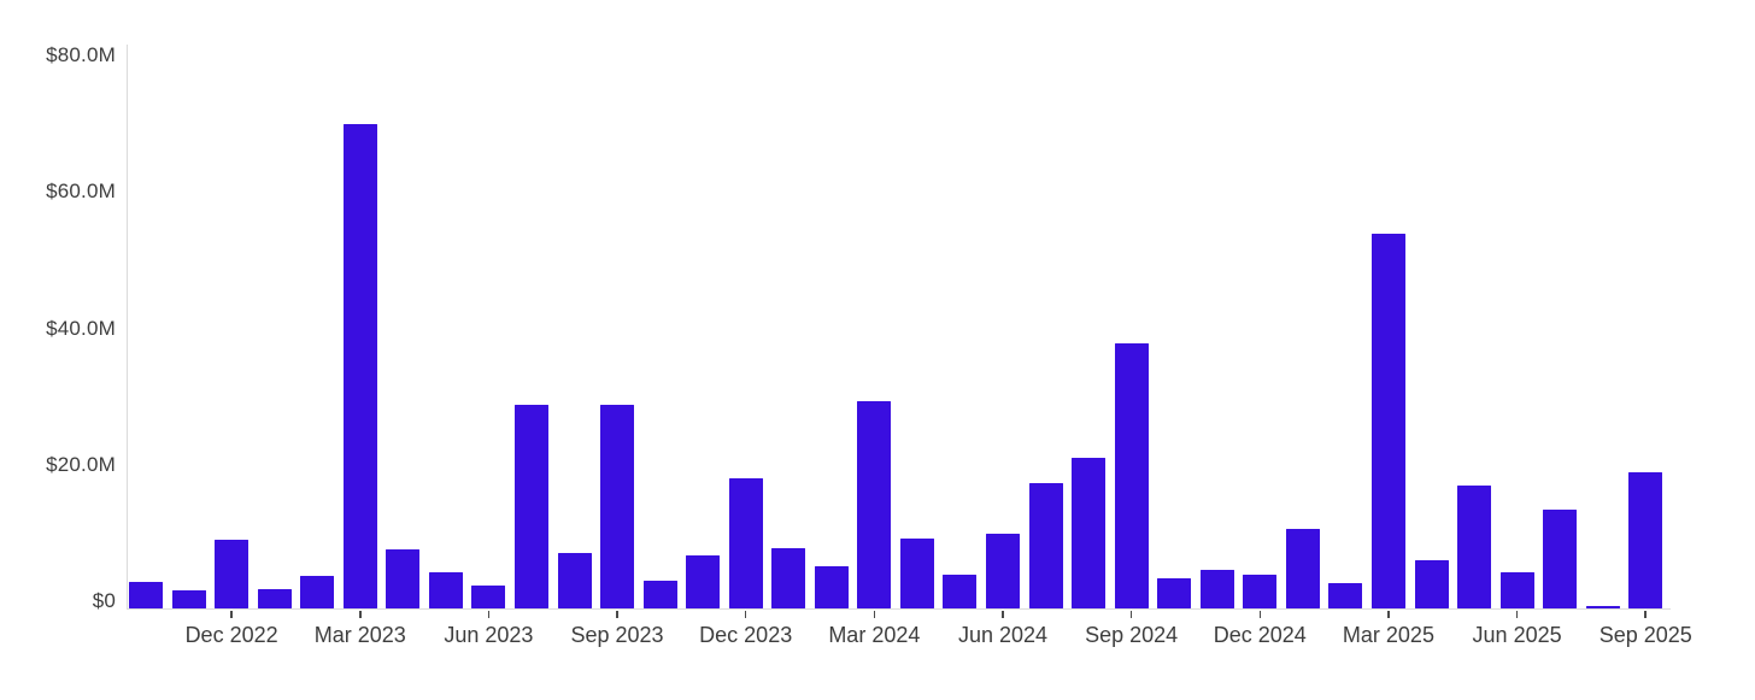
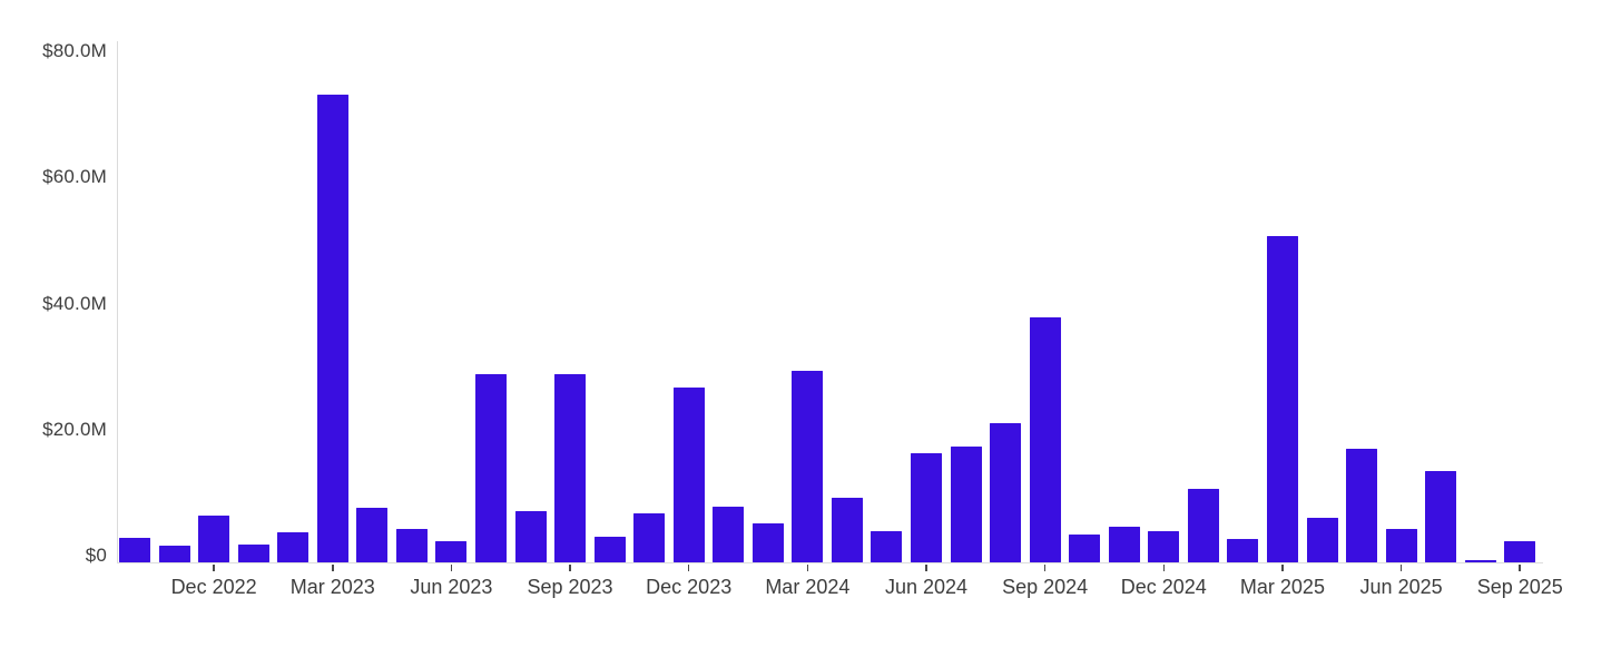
Dec 2022: $10M -> $7M
Mar 2023: $71M -> $74M
Dec 2023: $19M -> $28M
Jun 2024: $11M -> $17M
Mar 2025: $55M -> $52M
Sep 2025: $20M -> $3M
